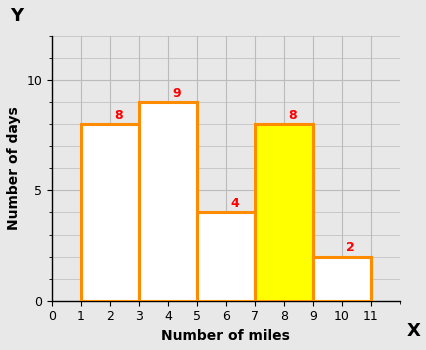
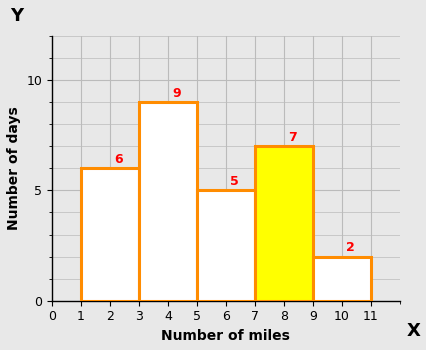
2: 8 -> 6
6: 4 -> 5
8: 8 -> 7
